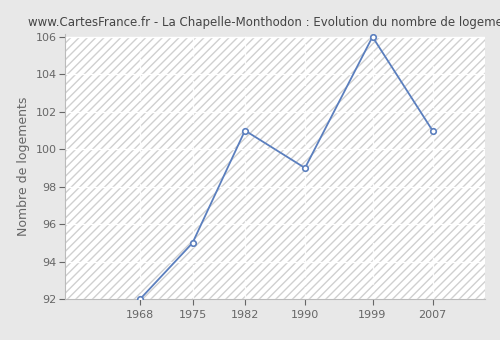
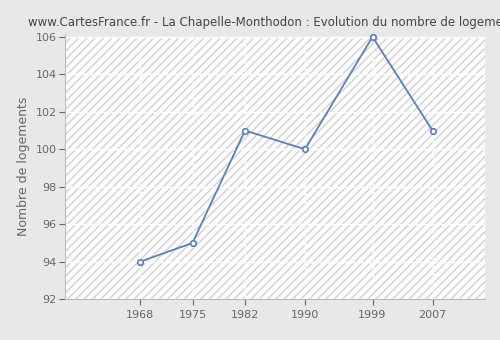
1968: 92 -> 94
1990: 99 -> 100
